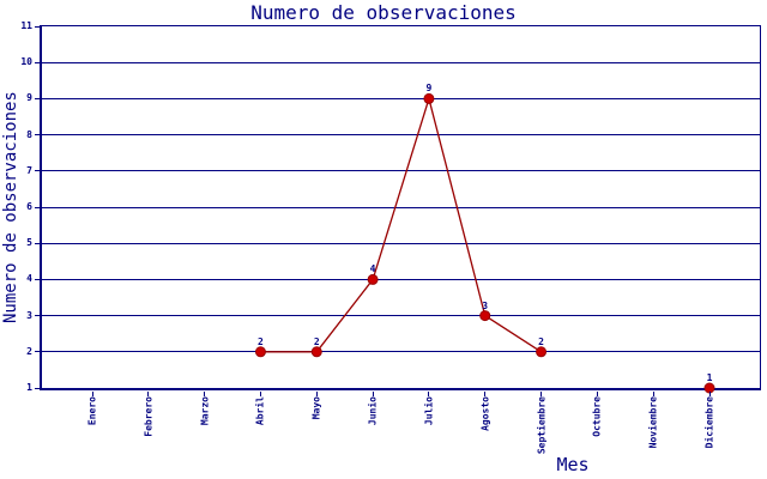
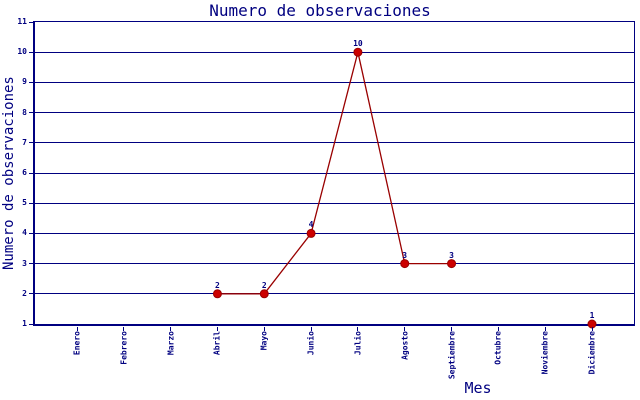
Julio: 9 -> 10
Septiembre: 2 -> 3
